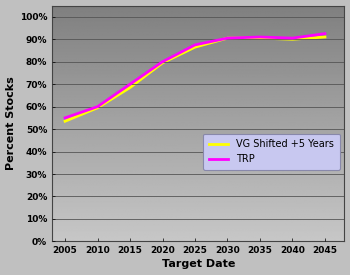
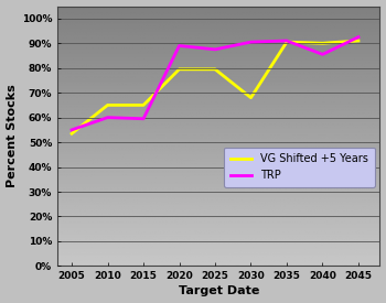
VG Shifted +5 Years/2010: 59.5% -> 65.0%
TRP/2015: 70.0% -> 59.5%
VG Shifted +5 Years/2015: 68.5% -> 65.0%
TRP/2020: 80.0% -> 89.0%
VG Shifted +5 Years/2025: 86.5% -> 79.5%
VG Shifted +5 Years/2030: 90.5% -> 68.0%
TRP/2040: 90.5% -> 85.5%
